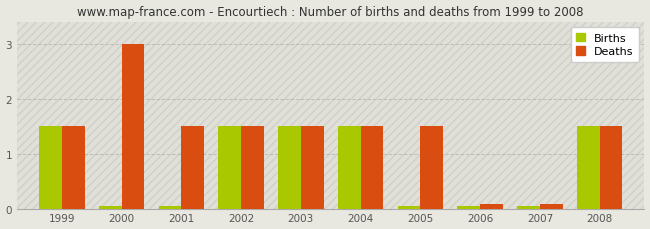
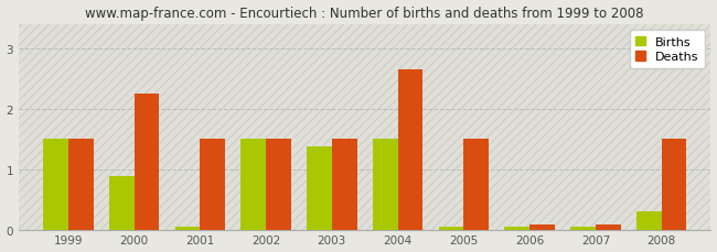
Births/2000: 0.04 -> 0.88
Deaths/2000: 3.00 -> 2.24
Births/2003: 1.50 -> 1.38
Deaths/2004: 1.50 -> 2.64
Births/2008: 1.50 -> 0.30
